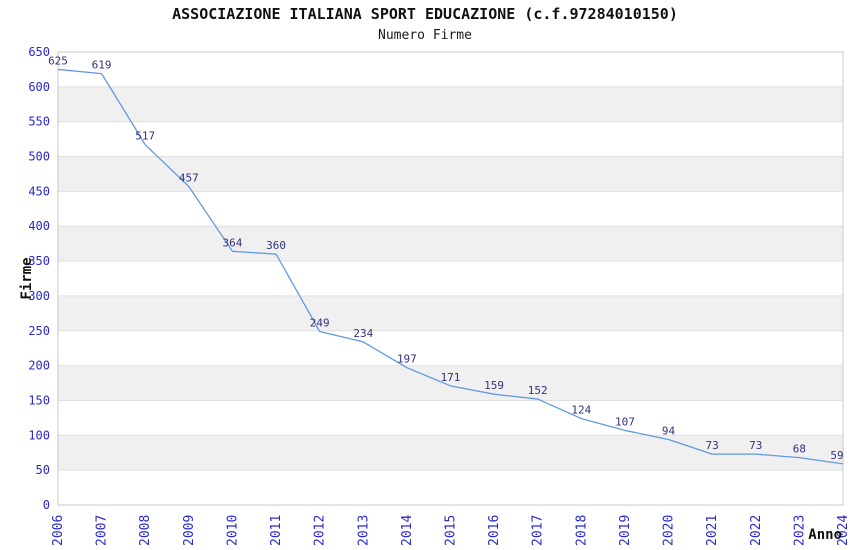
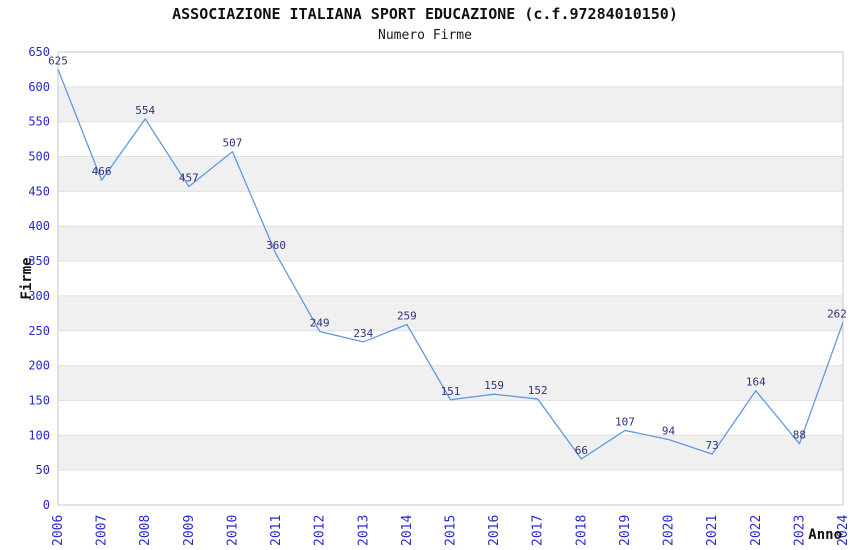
2007: 619 -> 466
2008: 517 -> 554
2010: 364 -> 507
2014: 197 -> 259
2015: 171 -> 151
2018: 124 -> 66
2022: 73 -> 164
2023: 68 -> 88
2024: 59 -> 262
